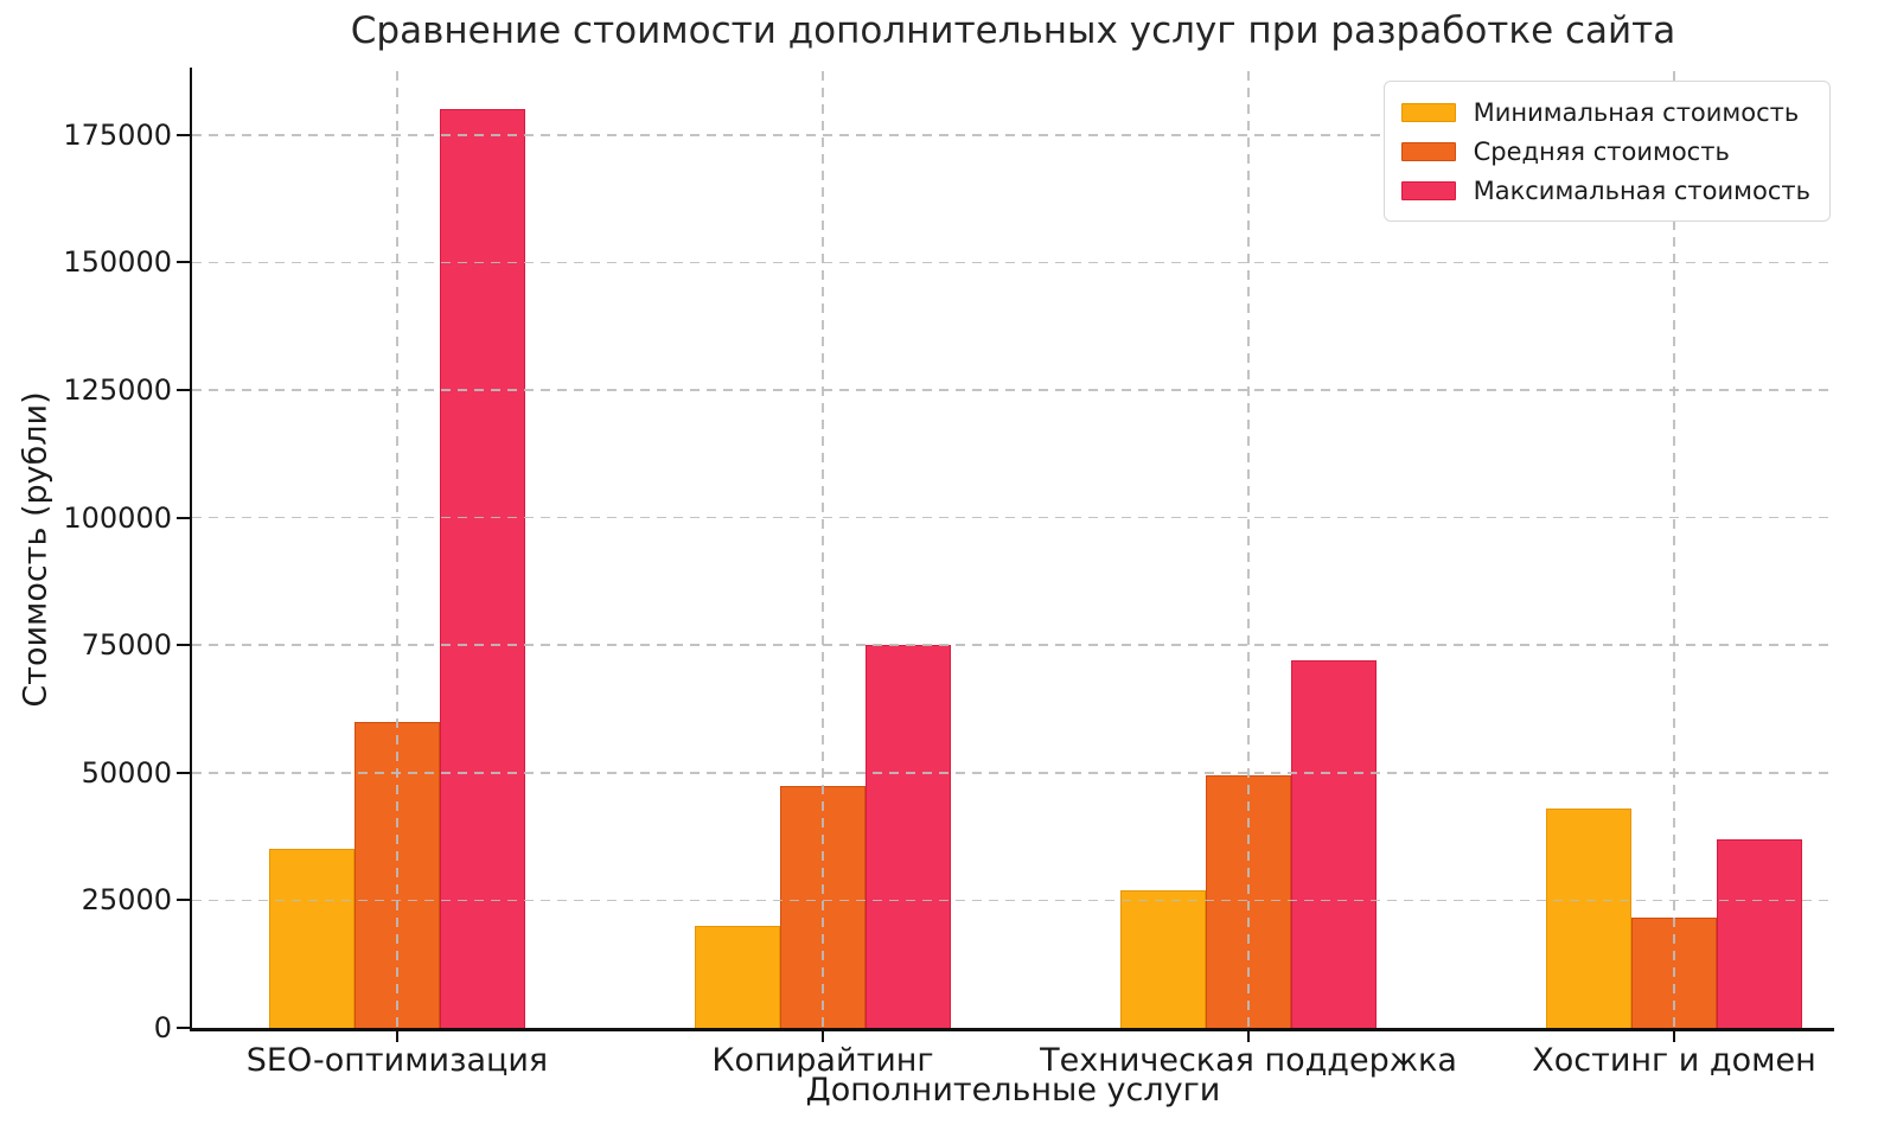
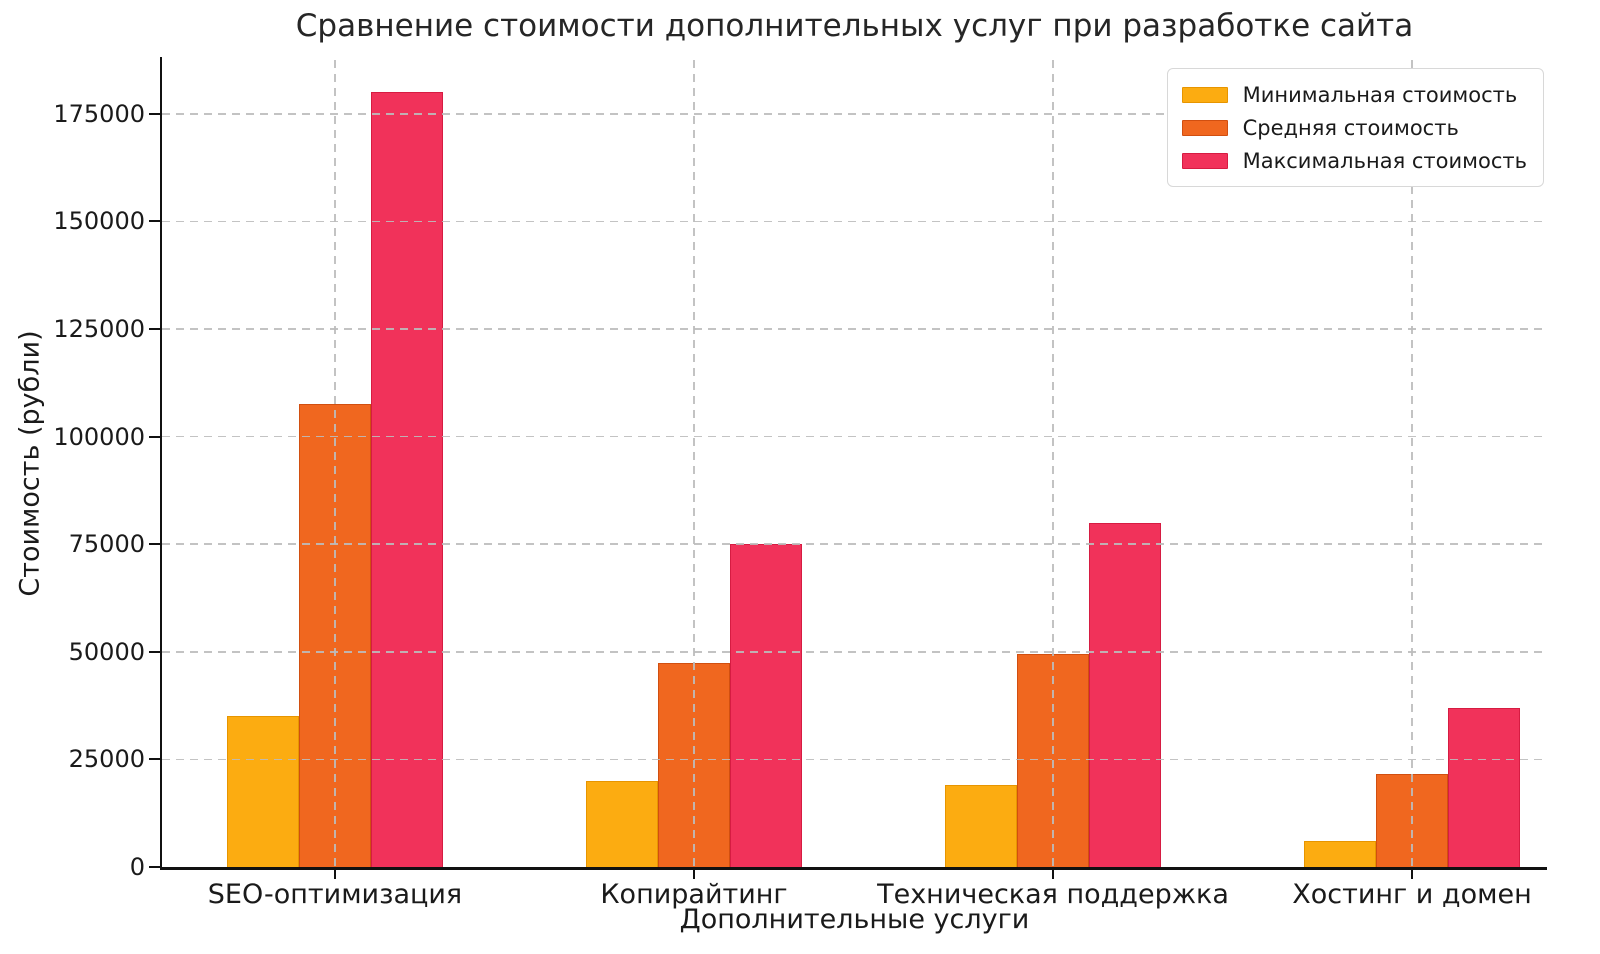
Средняя стоимость/SEO-оптимизация: 60000 -> 108000
Минимальная стоимость/Техническая поддержка: 27000 -> 19000
Максимальная стоимость/Техническая поддержка: 72000 -> 80000
Минимальная стоимость/Хостинг и домен: 43000 -> 6000
